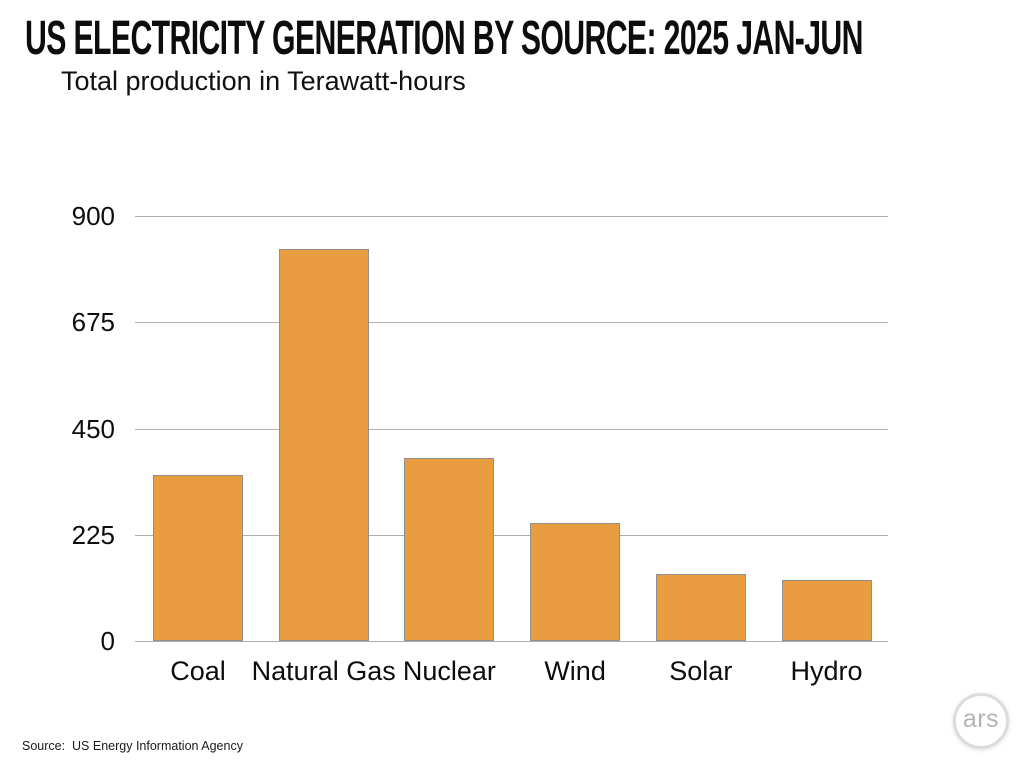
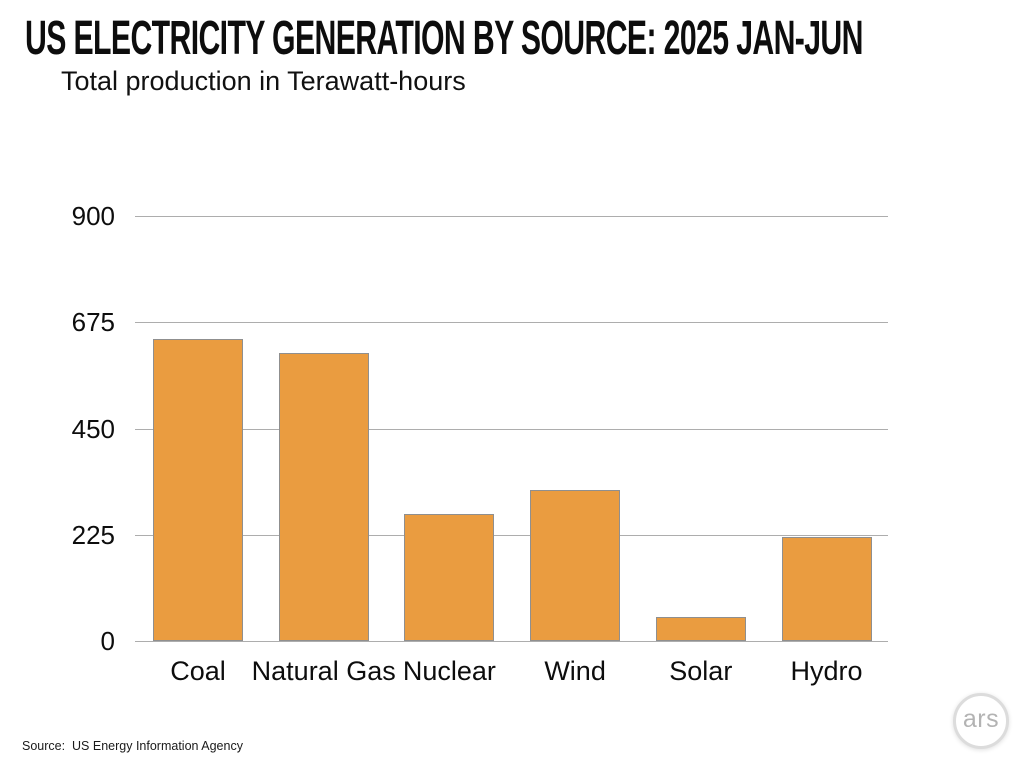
Coal: 350 -> 640
Natural Gas: 830 -> 610
Nuclear: 390 -> 270
Wind: 250 -> 320
Solar: 140 -> 50
Hydro: 130 -> 220
